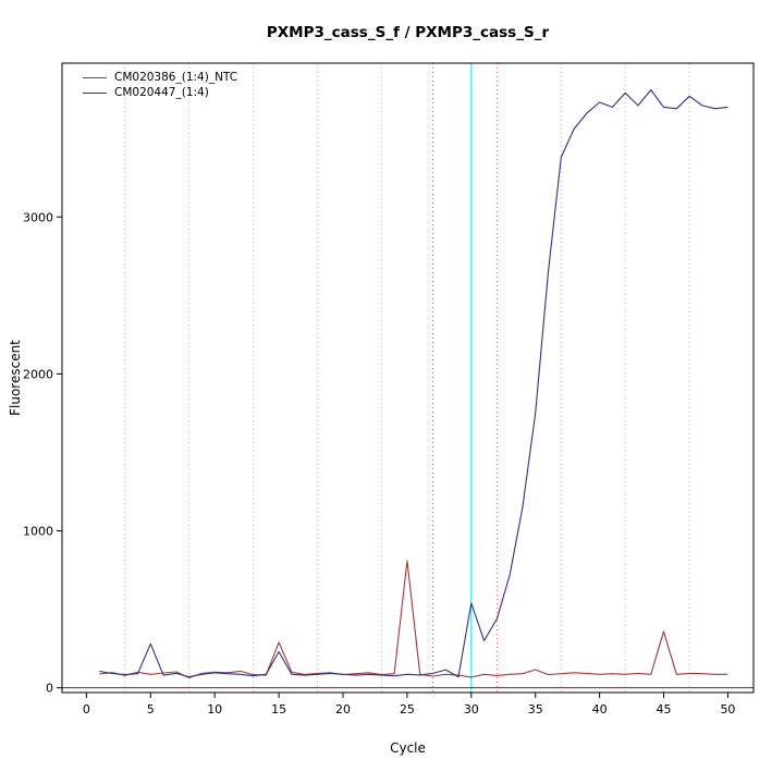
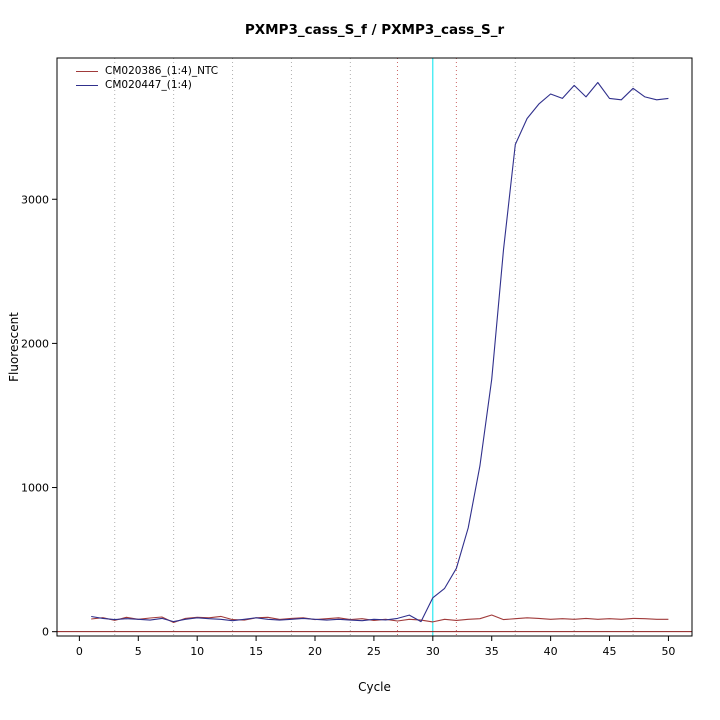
CM020447_(1:4)/5: 280 -> 90
CM020386_(1:4)_NTC/15: 290 -> 100
CM020447_(1:4)/15: 230 -> 100
CM020386_(1:4)_NTC/25: 810 -> 80
CM020447_(1:4)/30: 540 -> 240
CM020386_(1:4)_NTC/45: 360 -> 90
